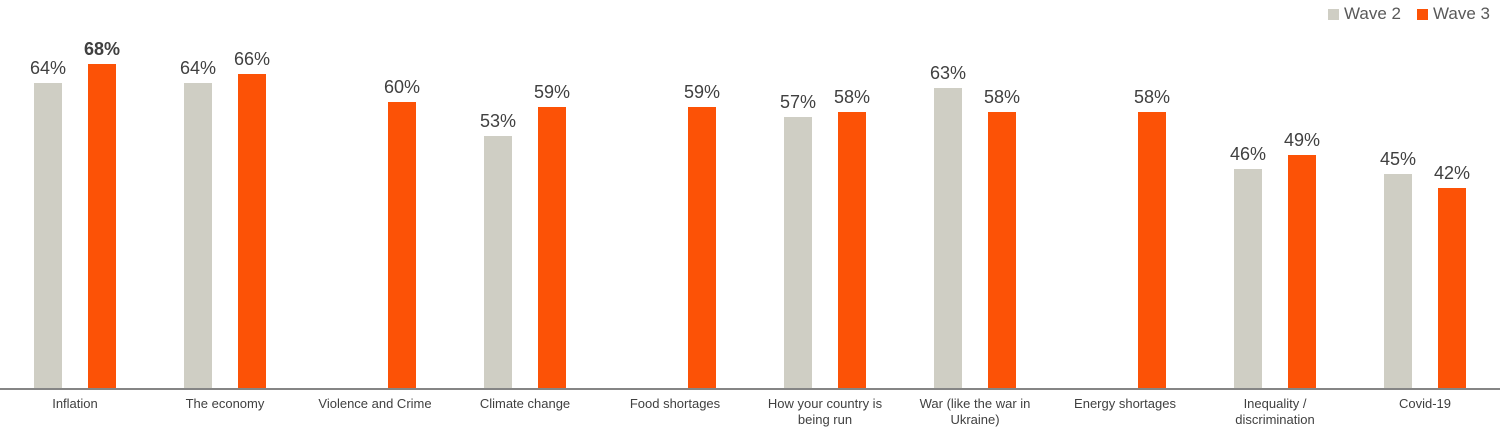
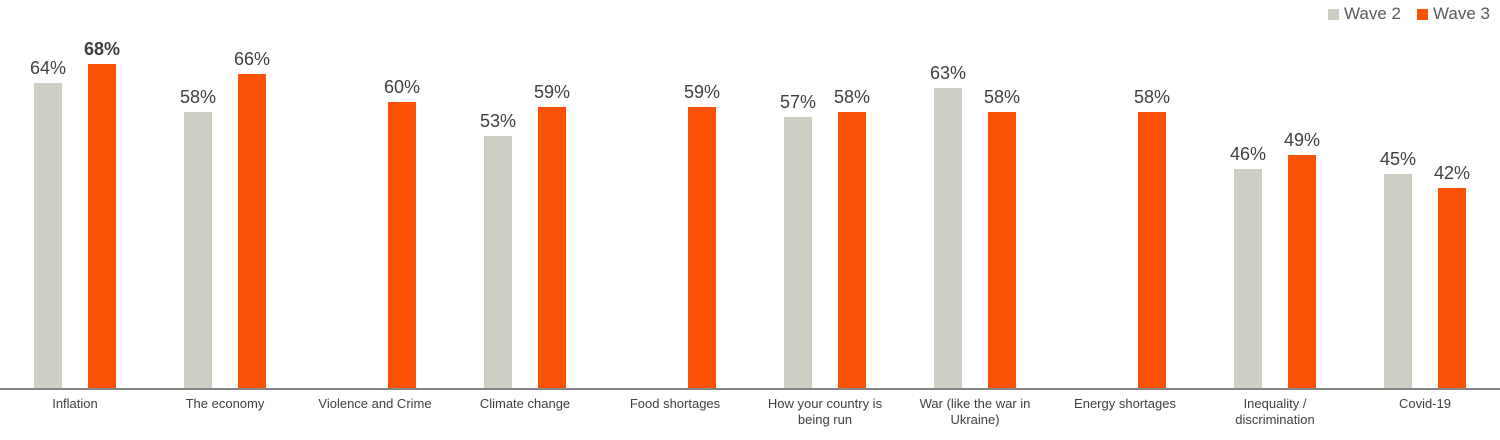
Wave 2/The economy: 64% -> 58%
